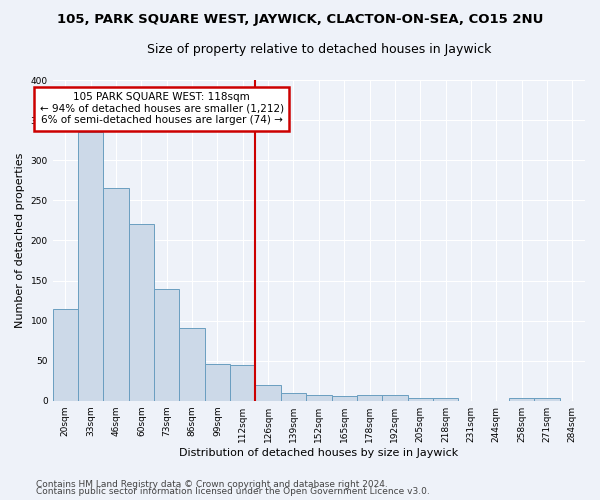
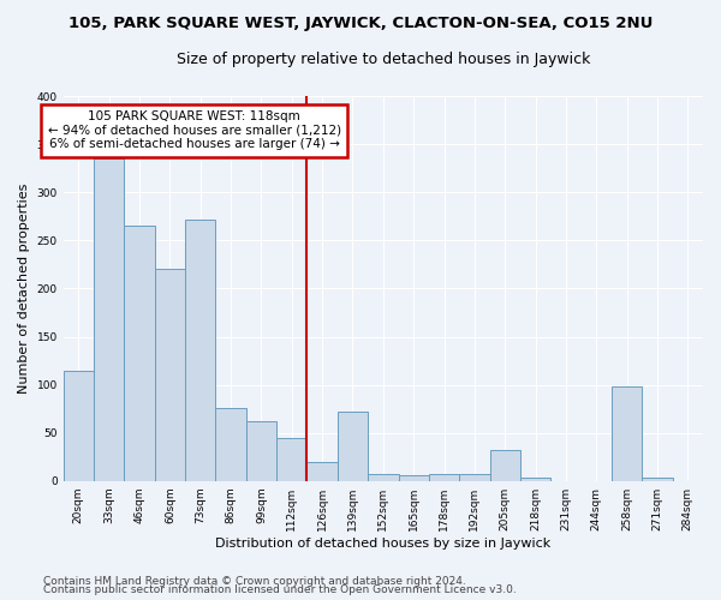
73sqm: 140 -> 272
86sqm: 91 -> 76
99sqm: 46 -> 62
139sqm: 10 -> 72
205sqm: 3 -> 32
258sqm: 4 -> 98
